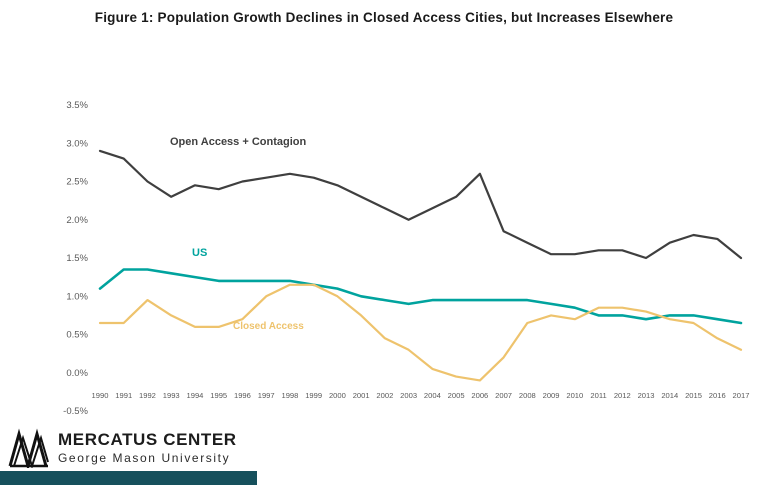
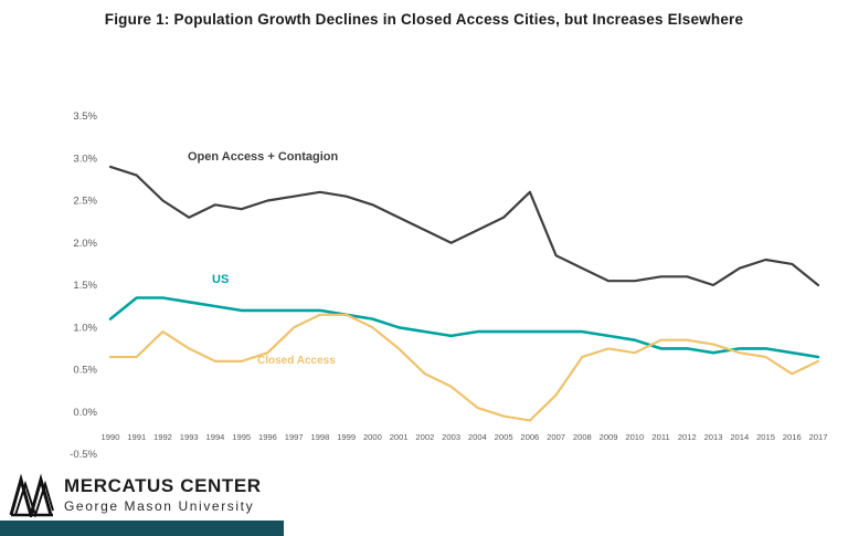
Closed Access/2017: 0.3% -> 0.6%
